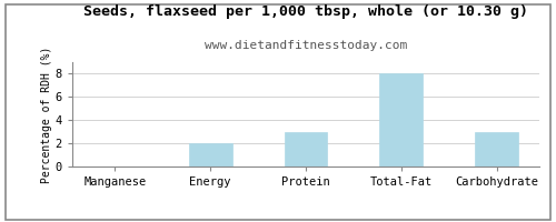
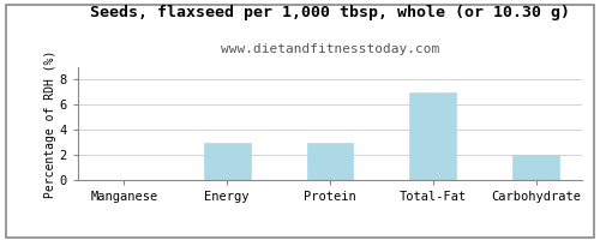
Energy: 2 -> 3
Total-Fat: 8 -> 7
Carbohydrate: 3 -> 2
